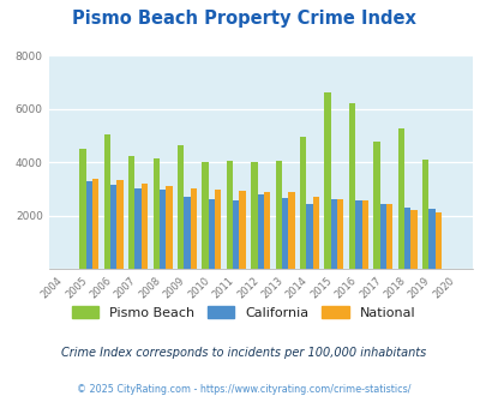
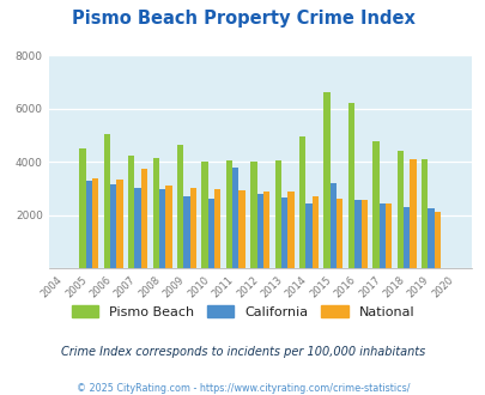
National/2007: 3200 -> 3750
California/2011: 2580 -> 3800
California/2015: 2620 -> 3200
Pismo Beach/2018: 5250 -> 4400
National/2018: 2220 -> 4100
